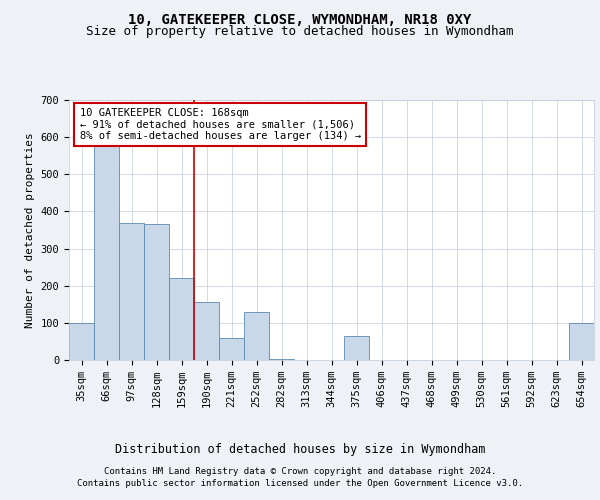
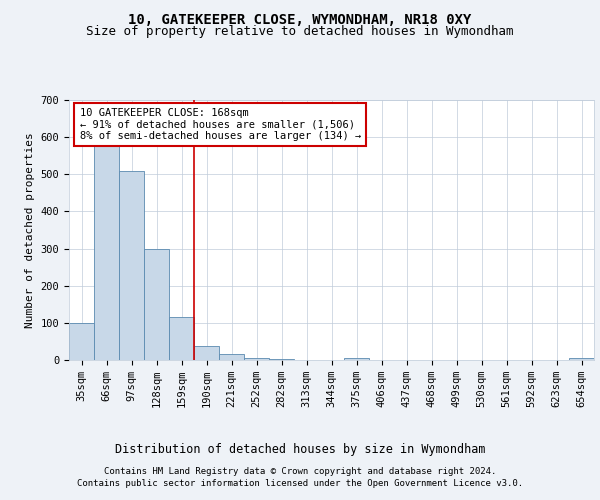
97sqm: 370 -> 510
128sqm: 365 -> 298
159sqm: 220 -> 117
190sqm: 155 -> 38
221sqm: 60 -> 15
252sqm: 130 -> 5
375sqm: 65 -> 5
654sqm: 100 -> 5
